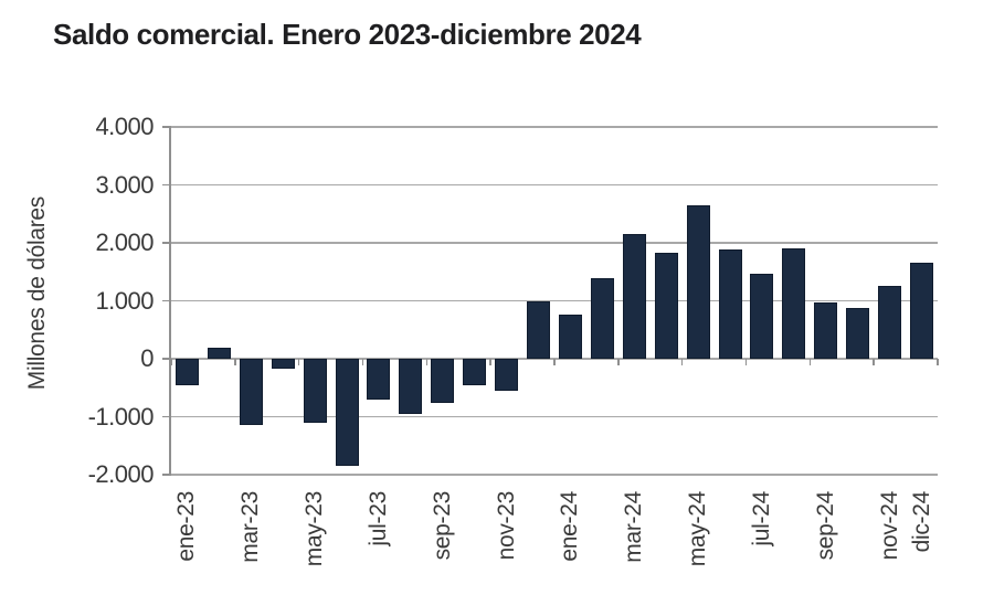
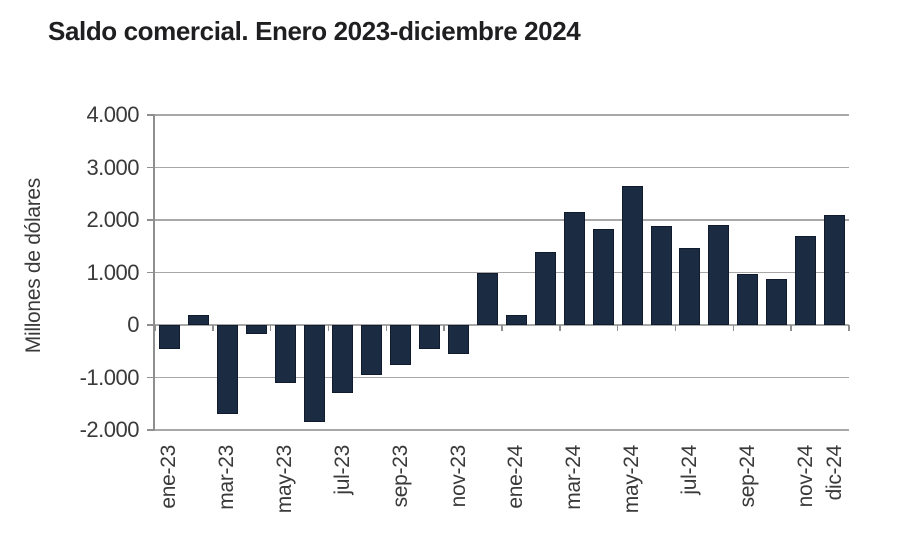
mar-23: -1200 -> -1700
jul-23: -700 -> -1300
ene-24: 800 -> 200
nov-24: 1300 -> 1700
dic-24: 1700 -> 2100
